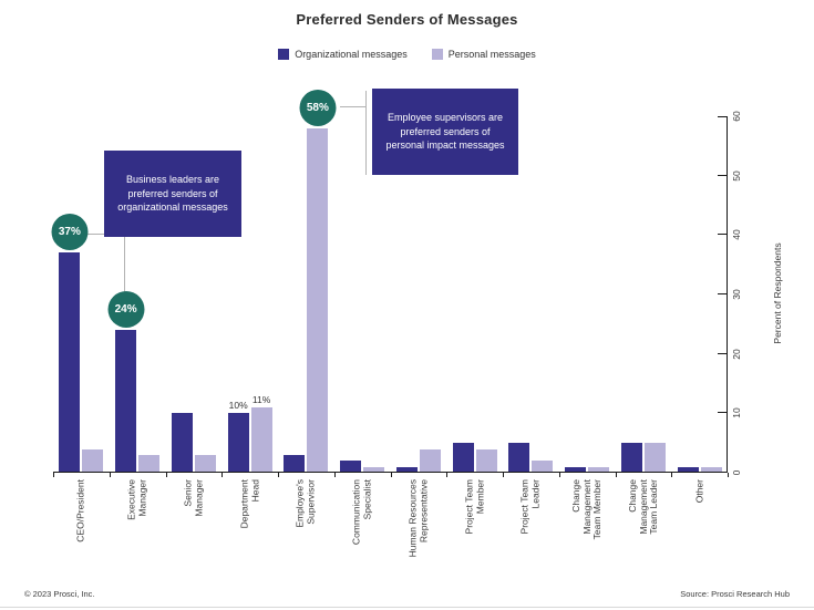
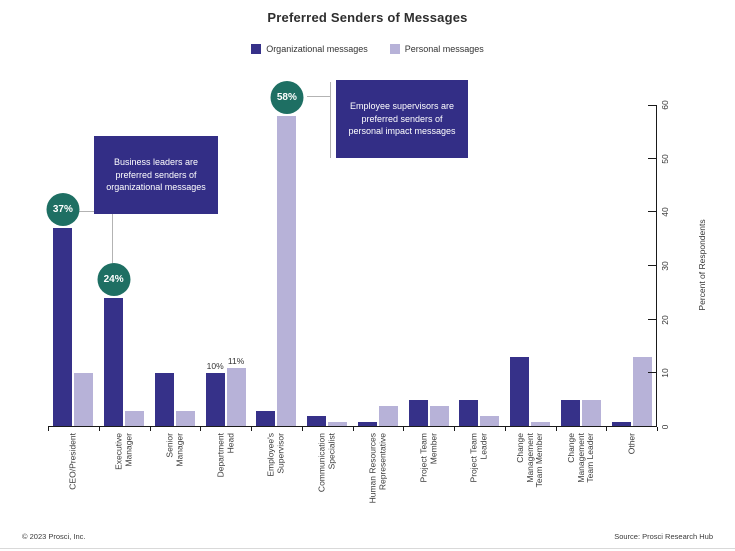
Personal messages/CEO/President: 4 -> 10
Organizational messages/Change Management Team Member: 1 -> 13
Personal messages/Other: 1 -> 13
